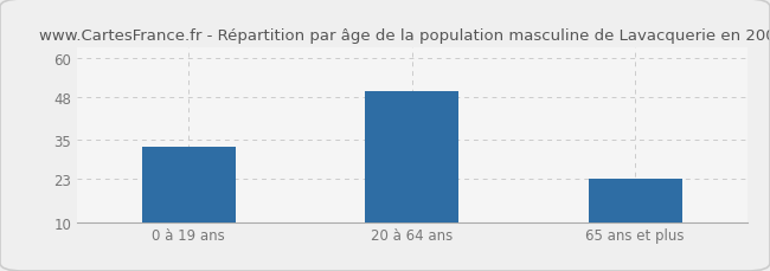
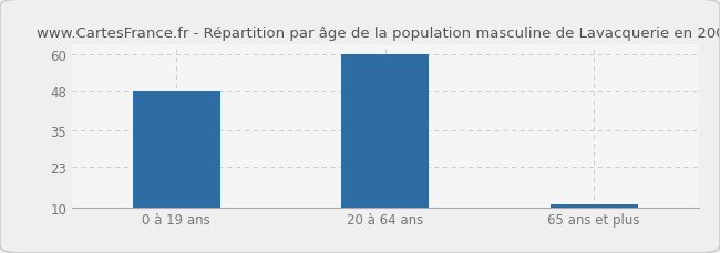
0 à 19 ans: 33 -> 48
20 à 64 ans: 50 -> 60
65 ans et plus: 23 -> 11
